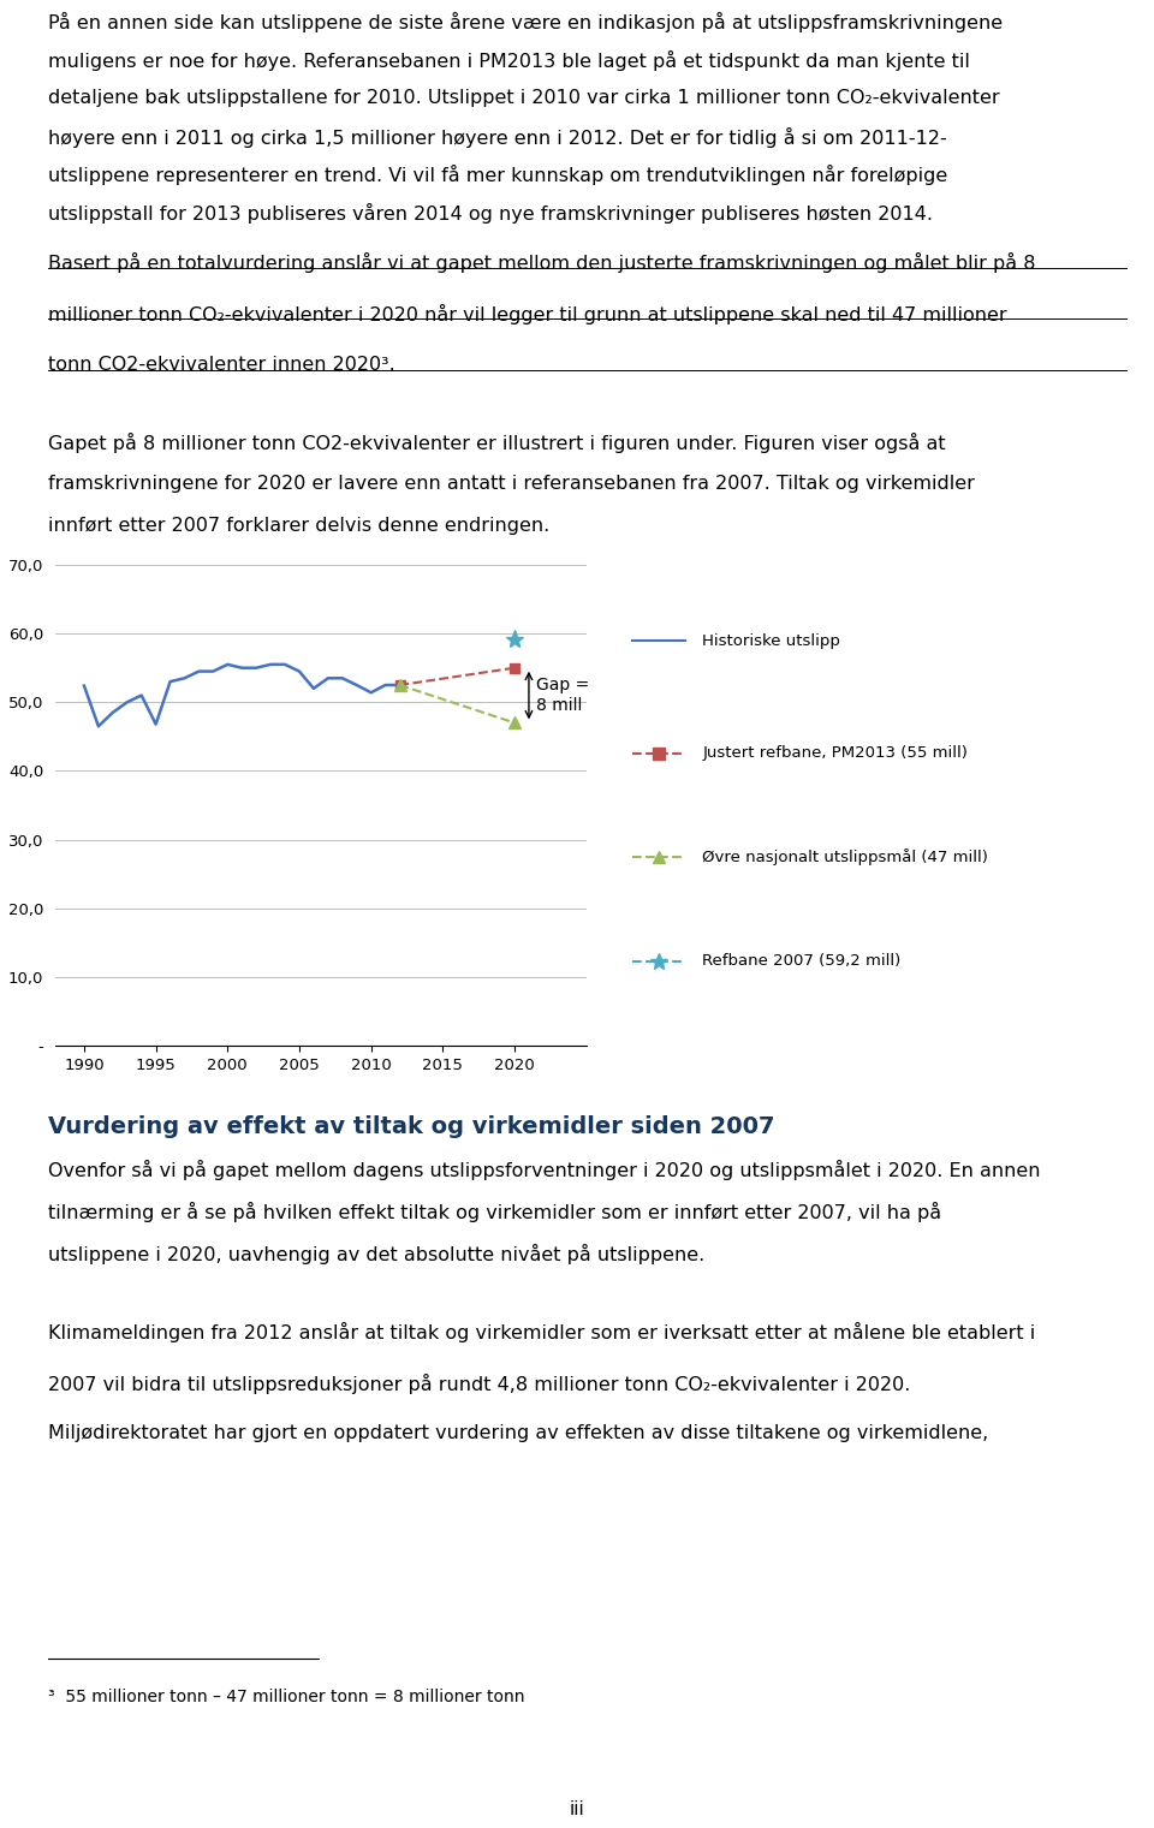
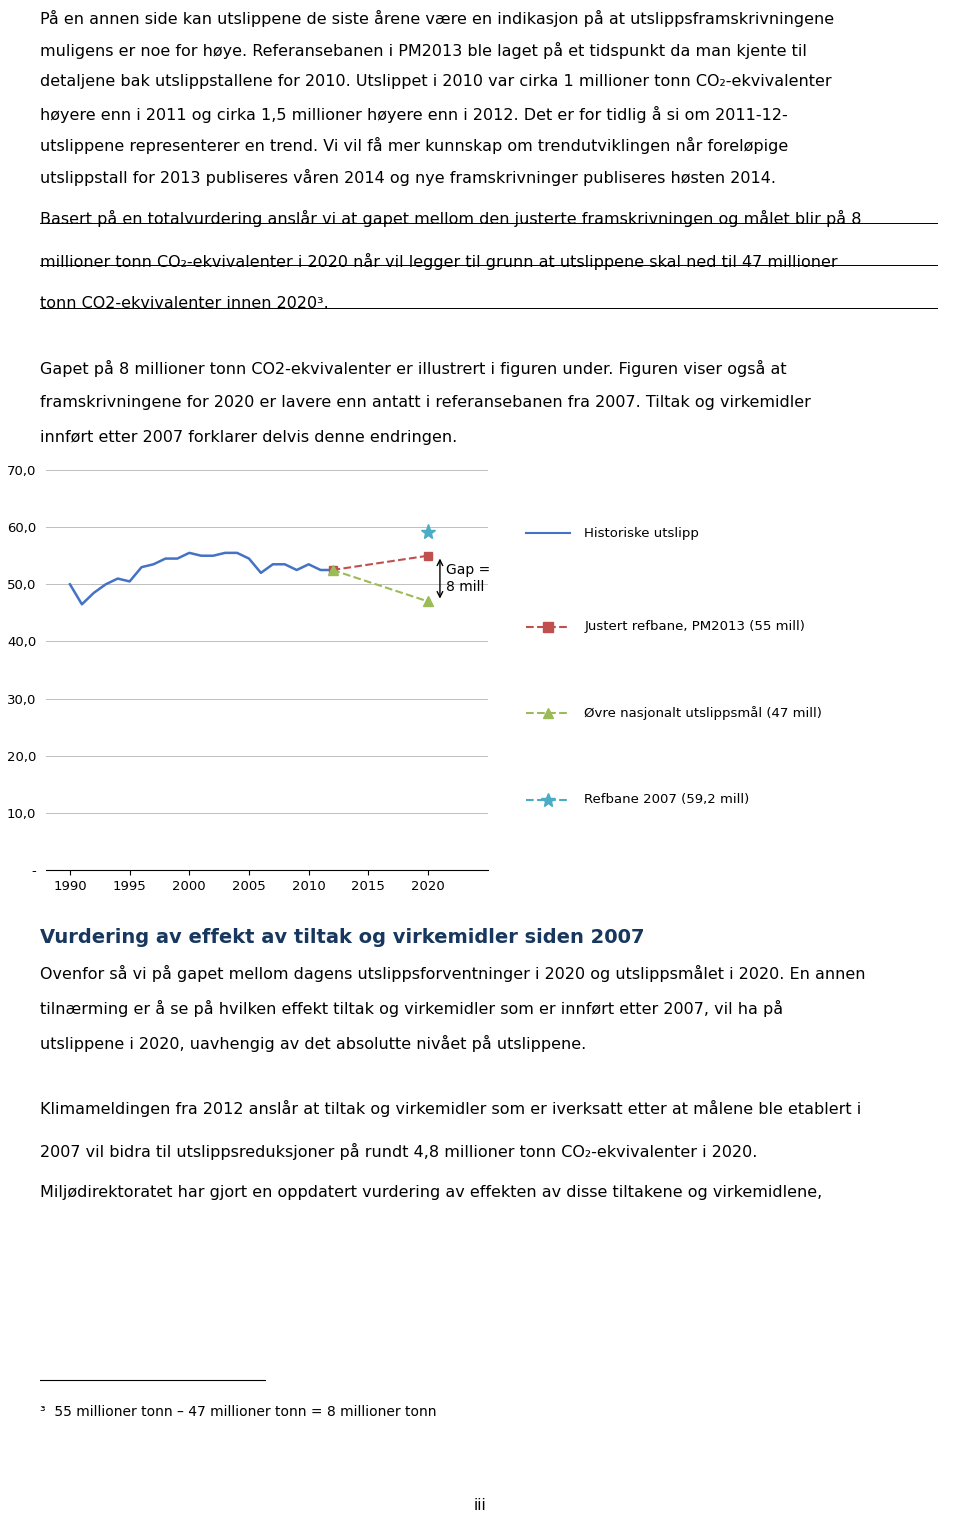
1990: 52,4 -> 50,0
1995: 46,8 -> 50,5
2010: 51,4 -> 53,5
